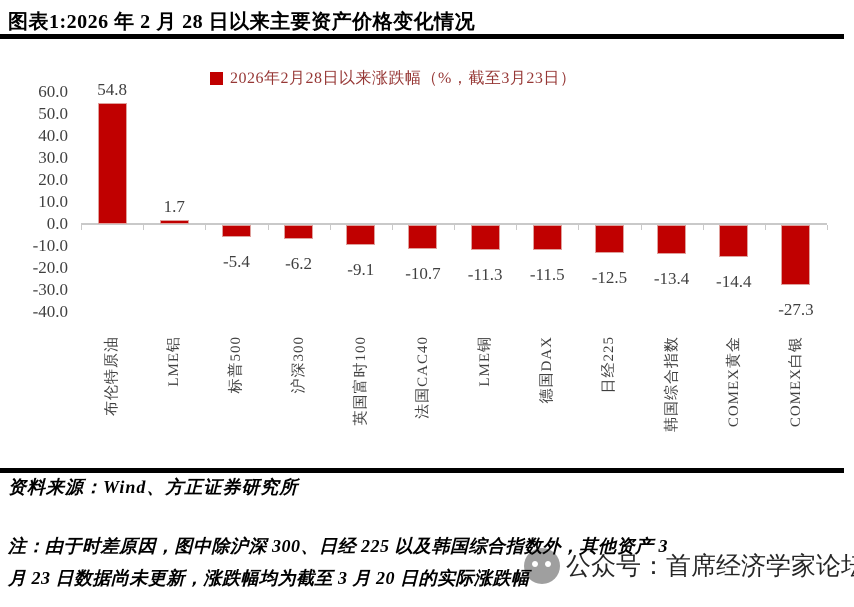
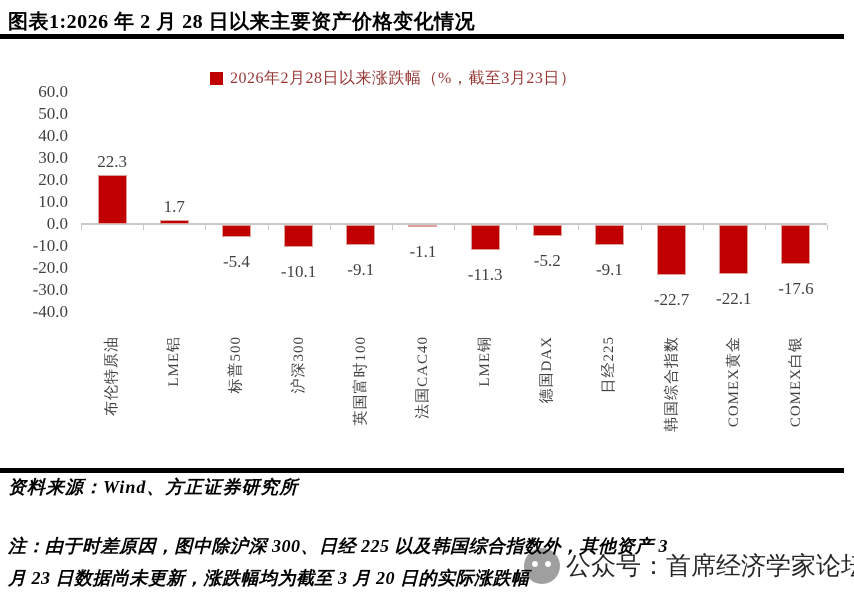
布伦特原油: 54.8 -> 22.3
沪深300: -6.2 -> -10.1
法国CAC40: -10.7 -> -1.1
德国DAX: -11.5 -> -5.2
日经225: -12.5 -> -9.1
韩国综合指数: -13.4 -> -22.7
COMEX黄金: -14.4 -> -22.1
COMEX白银: -27.3 -> -17.6
